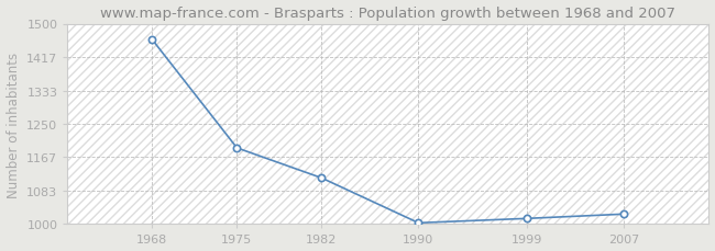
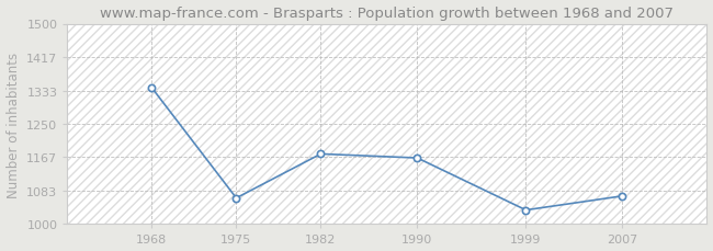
1968: 1460 -> 1340
1975: 1190 -> 1065
1982: 1115 -> 1175
1990: 1003 -> 1165
1999: 1014 -> 1035
2007: 1025 -> 1070
